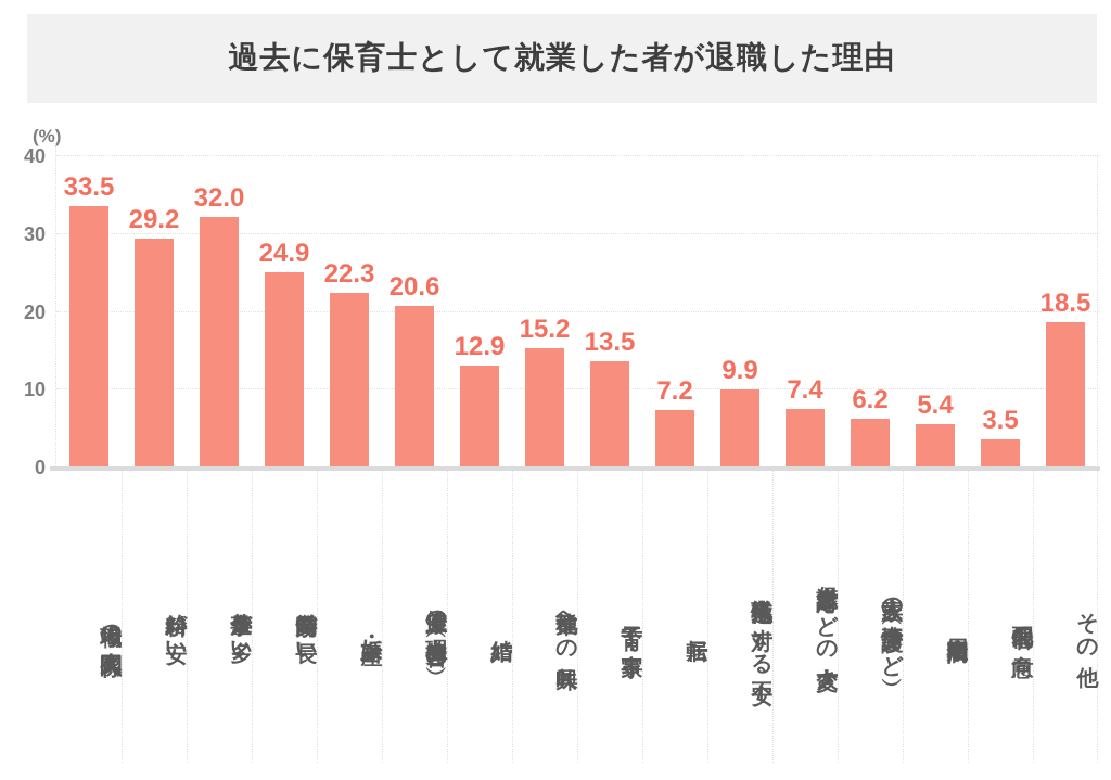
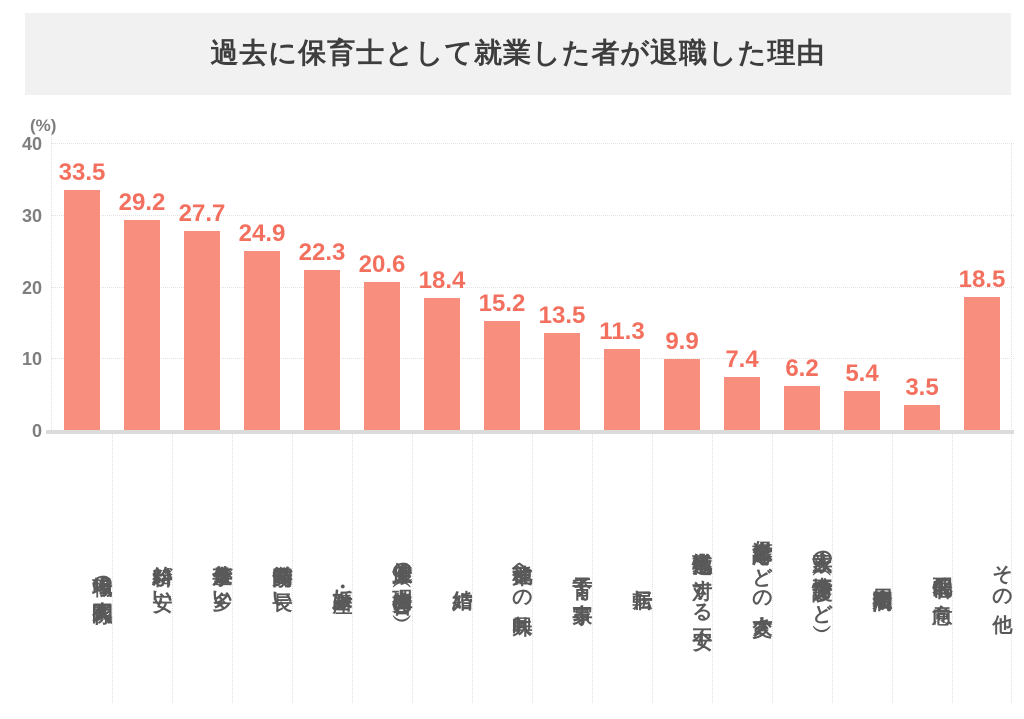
仕事量が多い: 32.0 -> 27.7
結婚: 12.9 -> 18.4
転居: 7.2 -> 11.3
